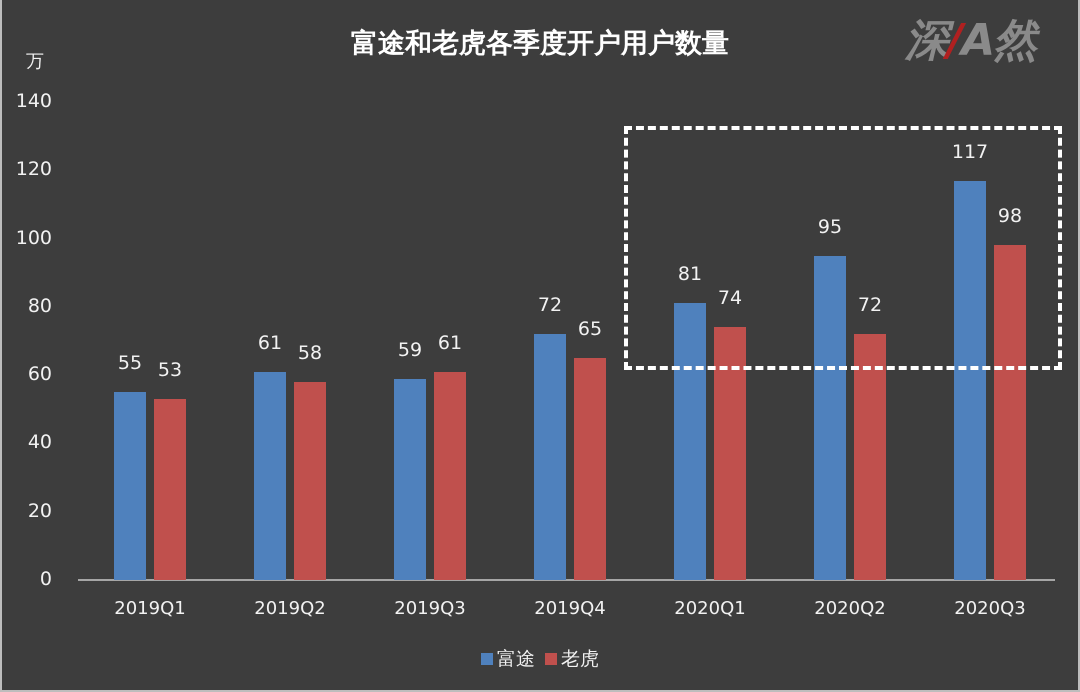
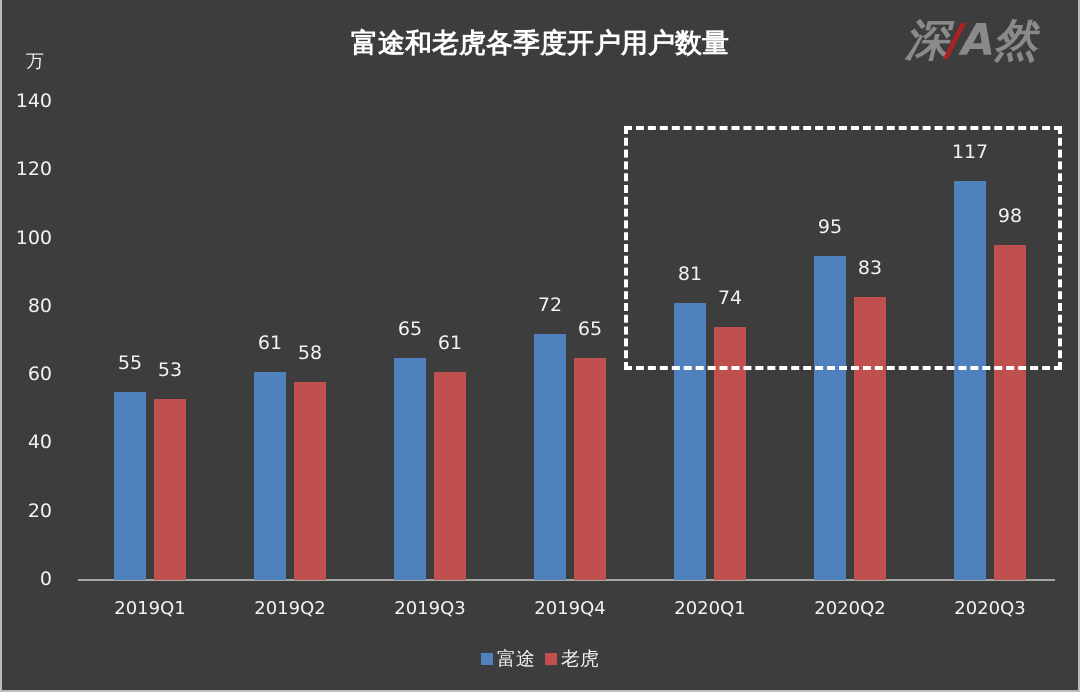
富途/2019Q3: 59 -> 65
老虎/2020Q2: 72 -> 83
